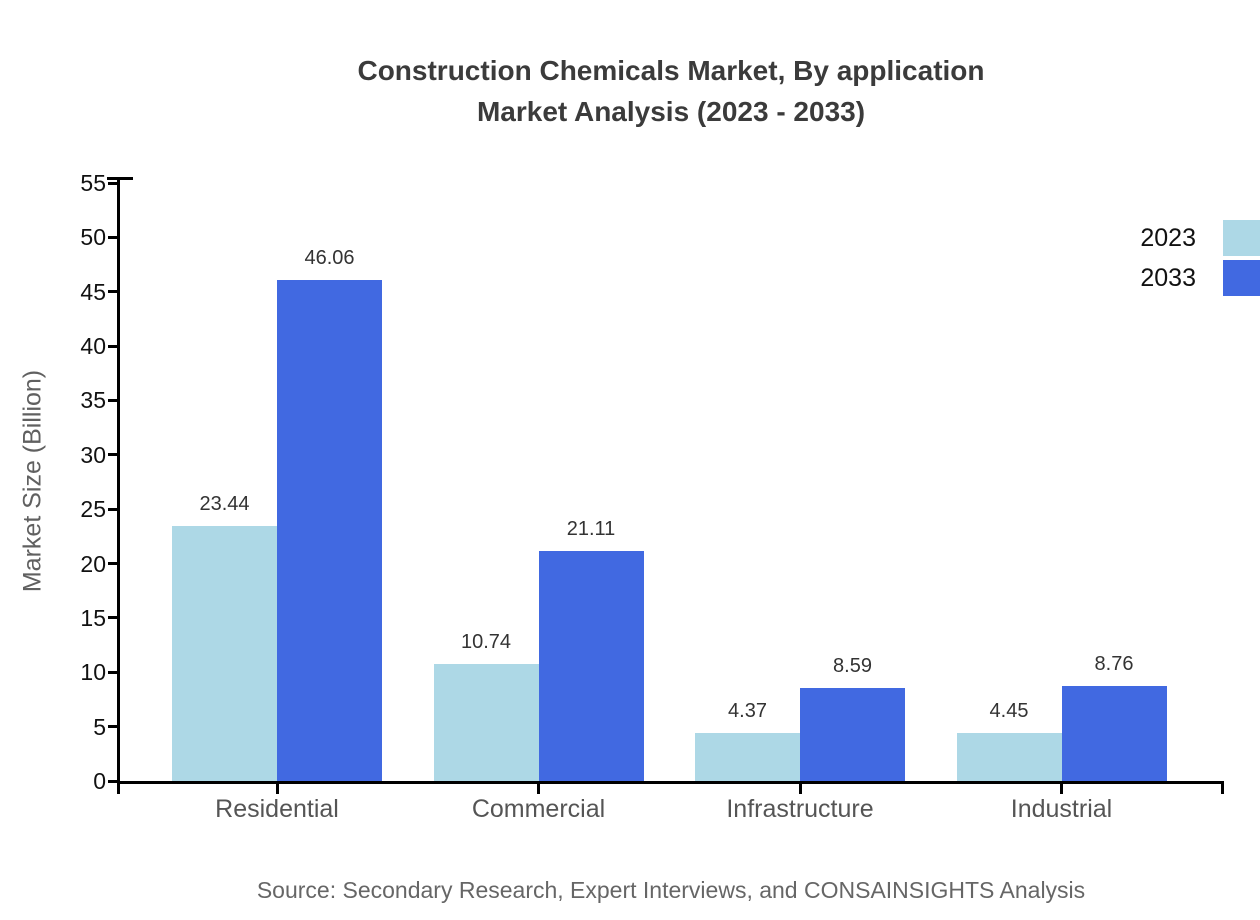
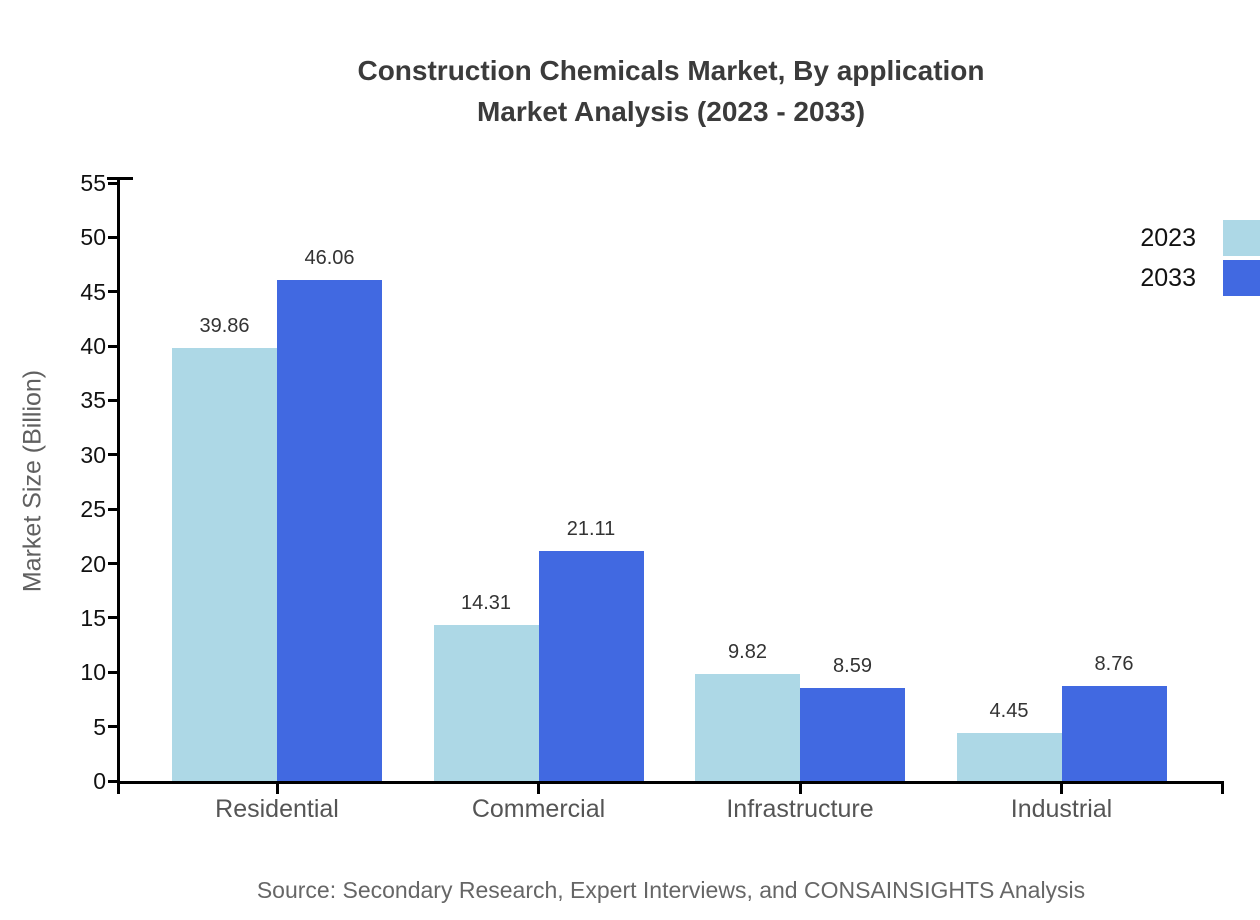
2023/Residential: 23.44 -> 39.86
2023/Commercial: 10.74 -> 14.31
2023/Infrastructure: 4.37 -> 9.82
